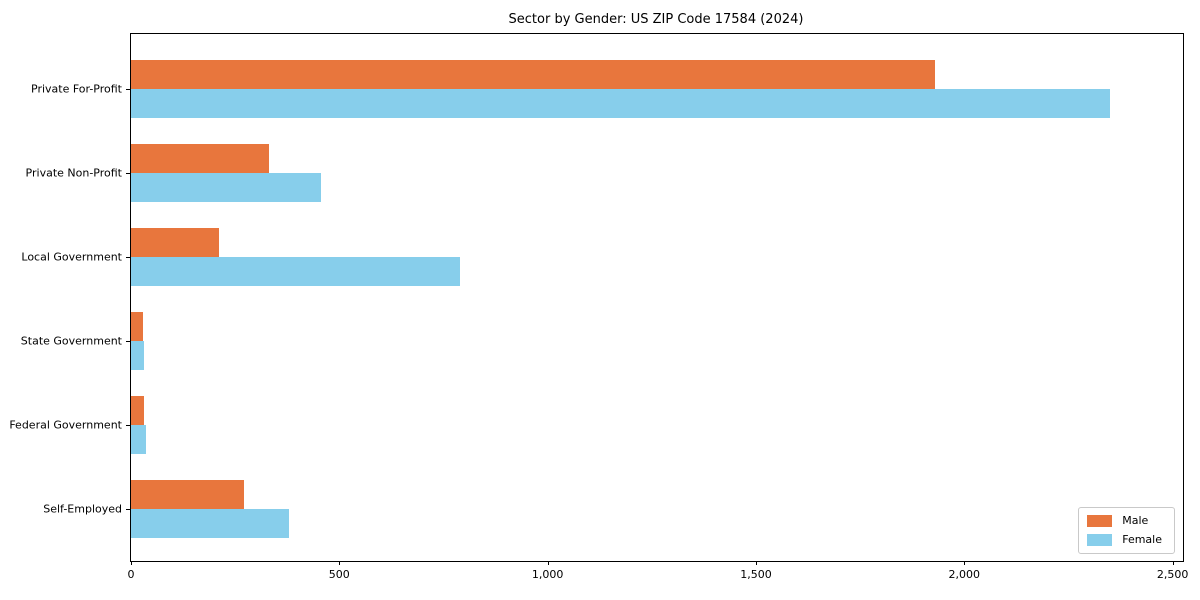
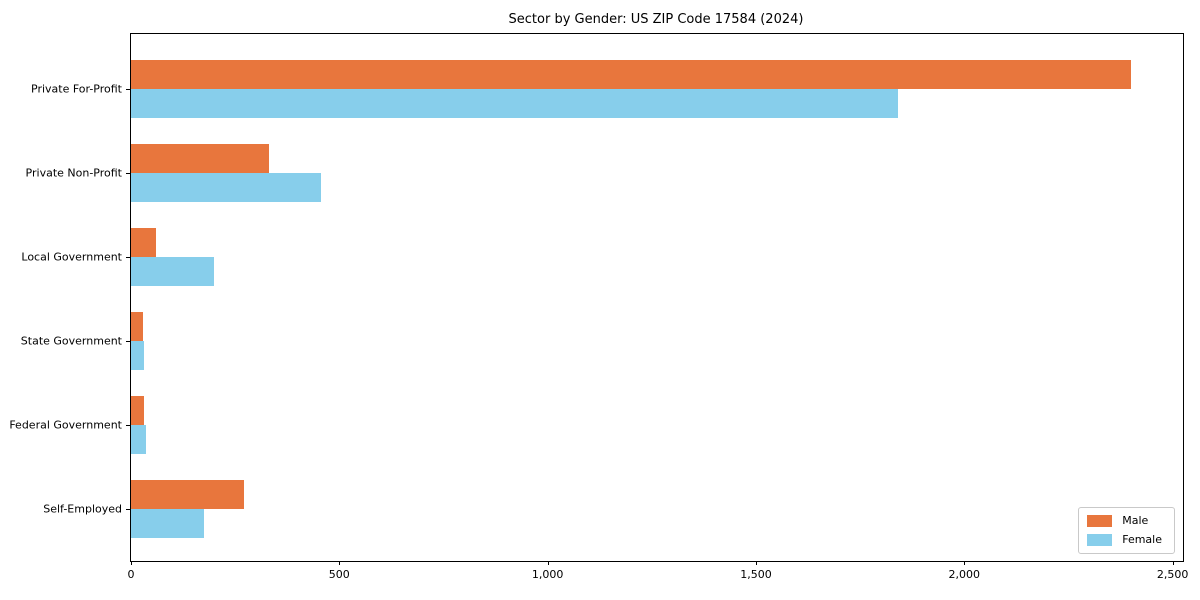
Male/Private For-Profit: 1930 -> 2400
Female/Private For-Profit: 2350 -> 1840
Male/Local Government: 210 -> 60
Female/Local Government: 790 -> 200
Female/Self-Employed: 380 -> 180
